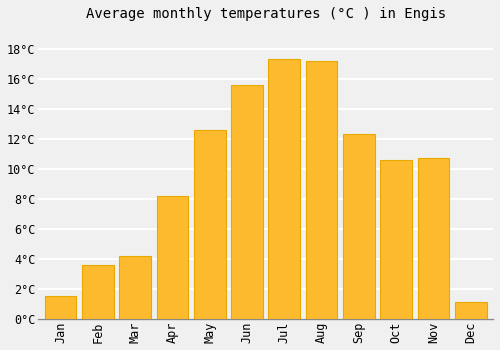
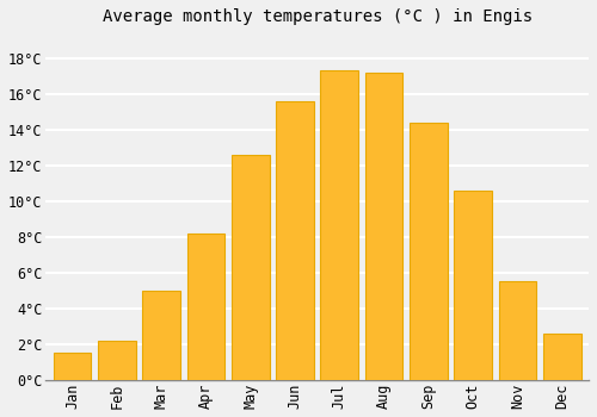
Feb: 3.6°C -> 2.2°C
Mar: 4.2°C -> 5.0°C
Sep: 12.3°C -> 14.4°C
Nov: 10.7°C -> 5.5°C
Dec: 1.1°C -> 2.6°C
